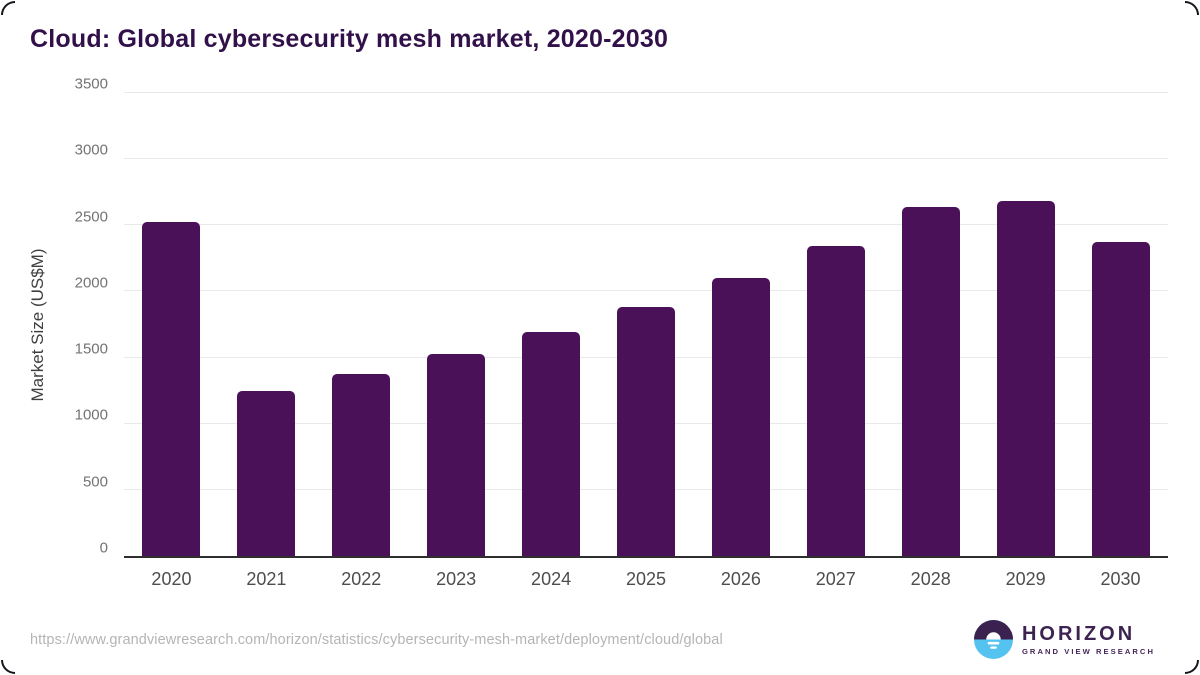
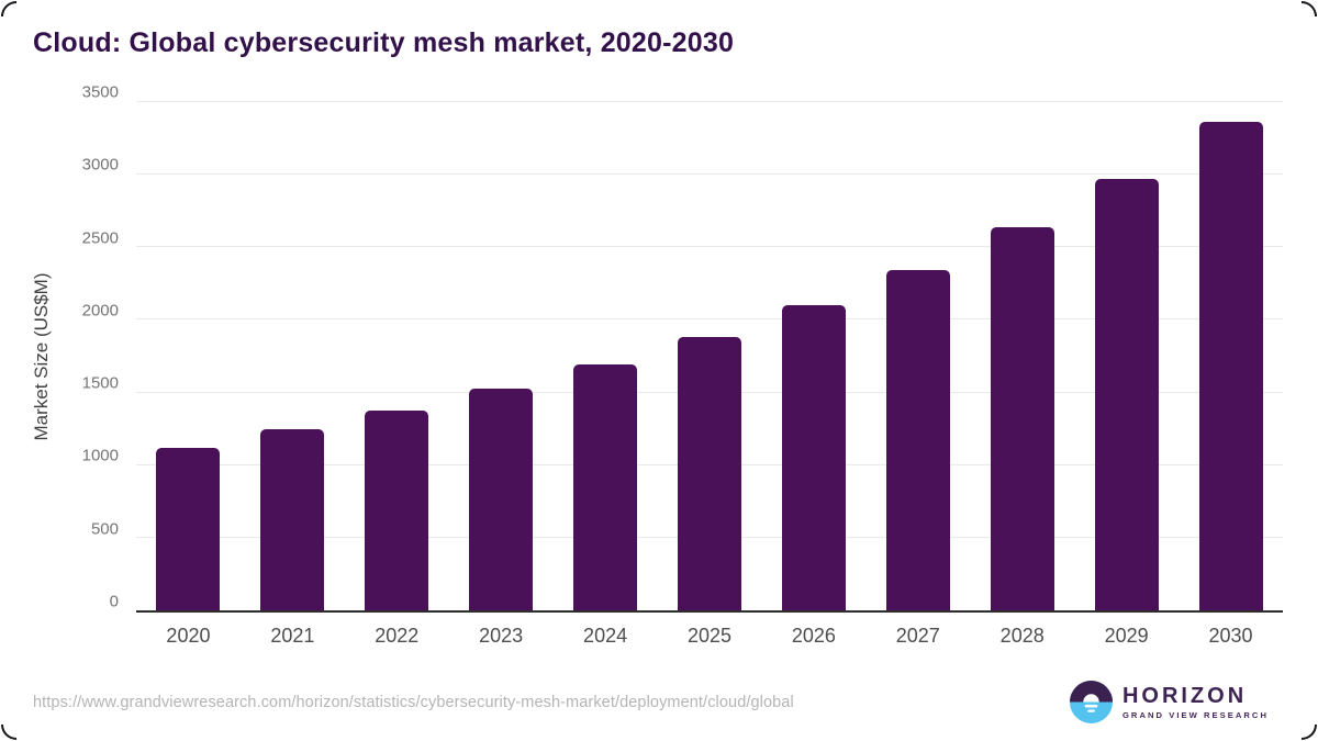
2020: 2520 -> 1120
2029: 2680 -> 2960
2030: 2370 -> 3360
